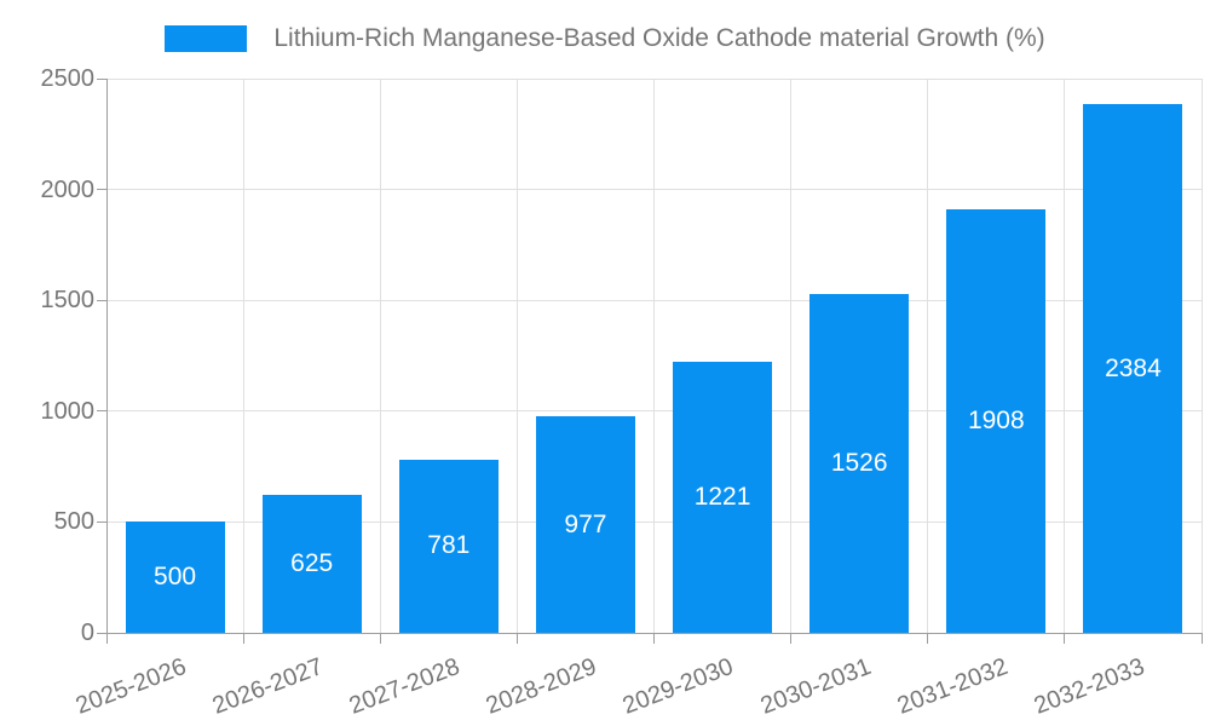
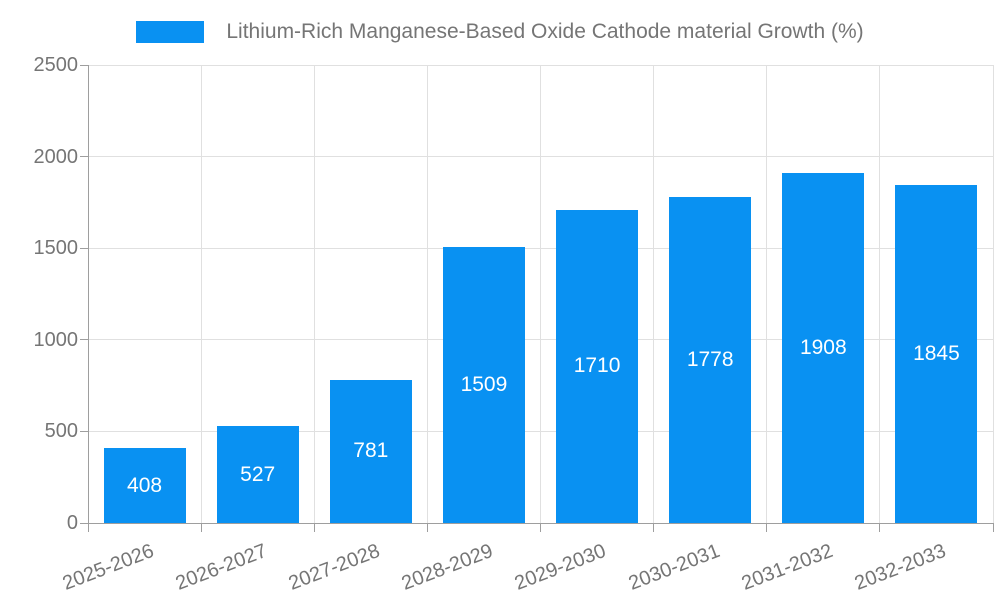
2025-2026: 500 -> 408
2026-2027: 625 -> 527
2028-2029: 977 -> 1509
2029-2030: 1221 -> 1710
2030-2031: 1526 -> 1778
2032-2033: 2384 -> 1845
